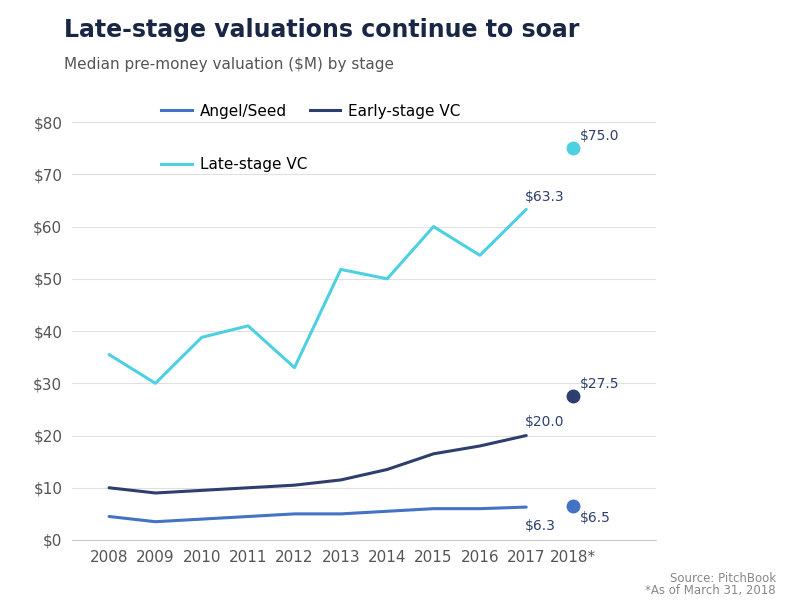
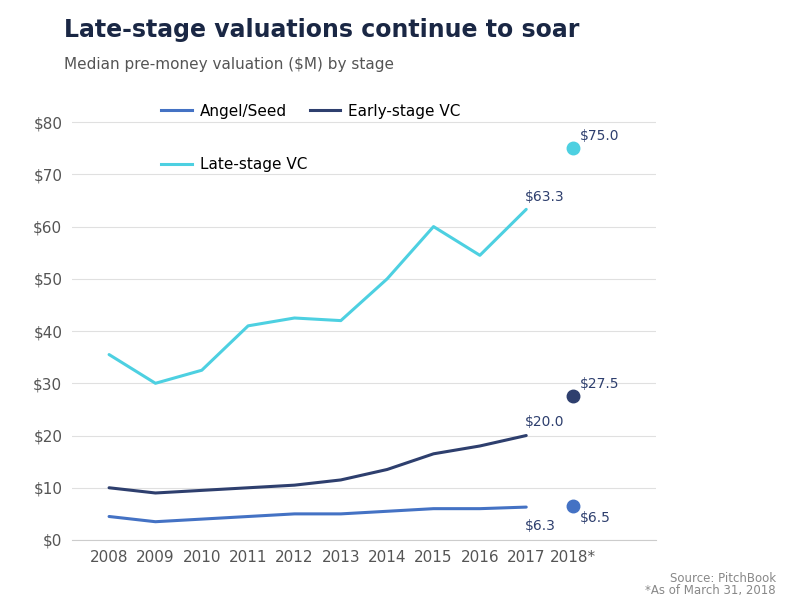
Late-stage VC/2010: $38.8 -> $32.5
Late-stage VC/2012: $33.0 -> $42.5
Late-stage VC/2013: $51.8 -> $42.0
